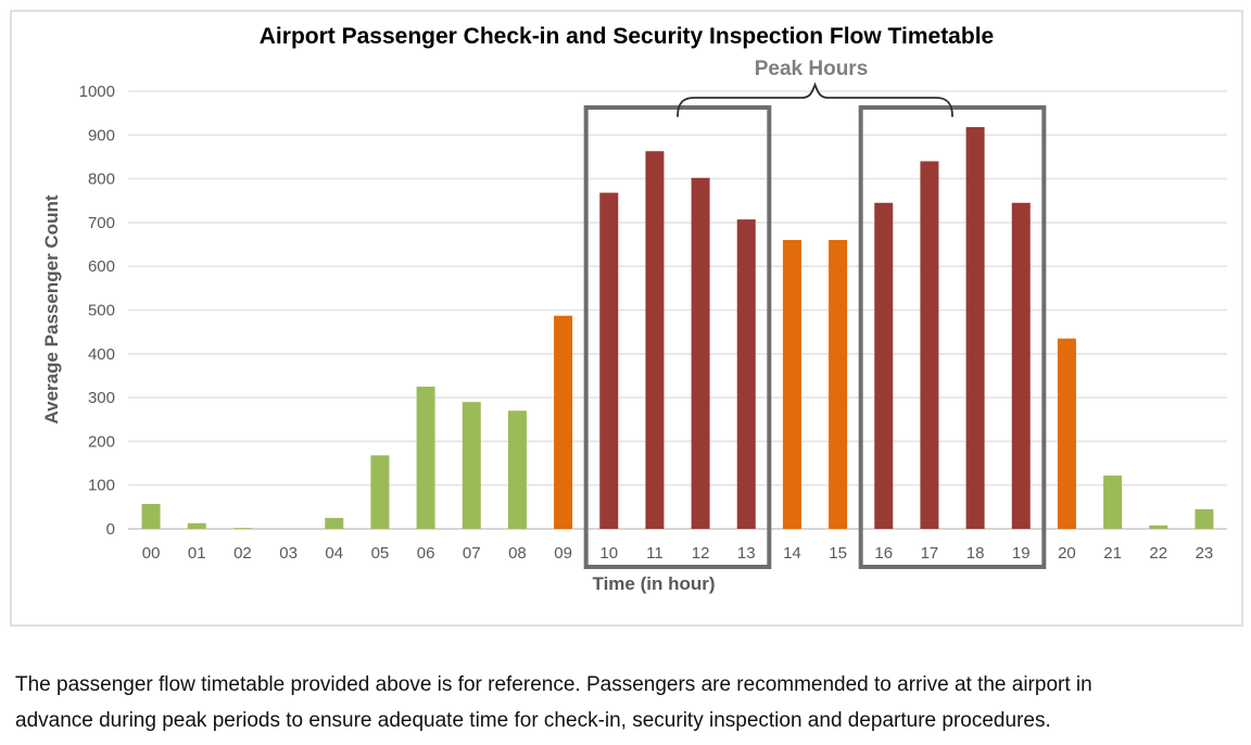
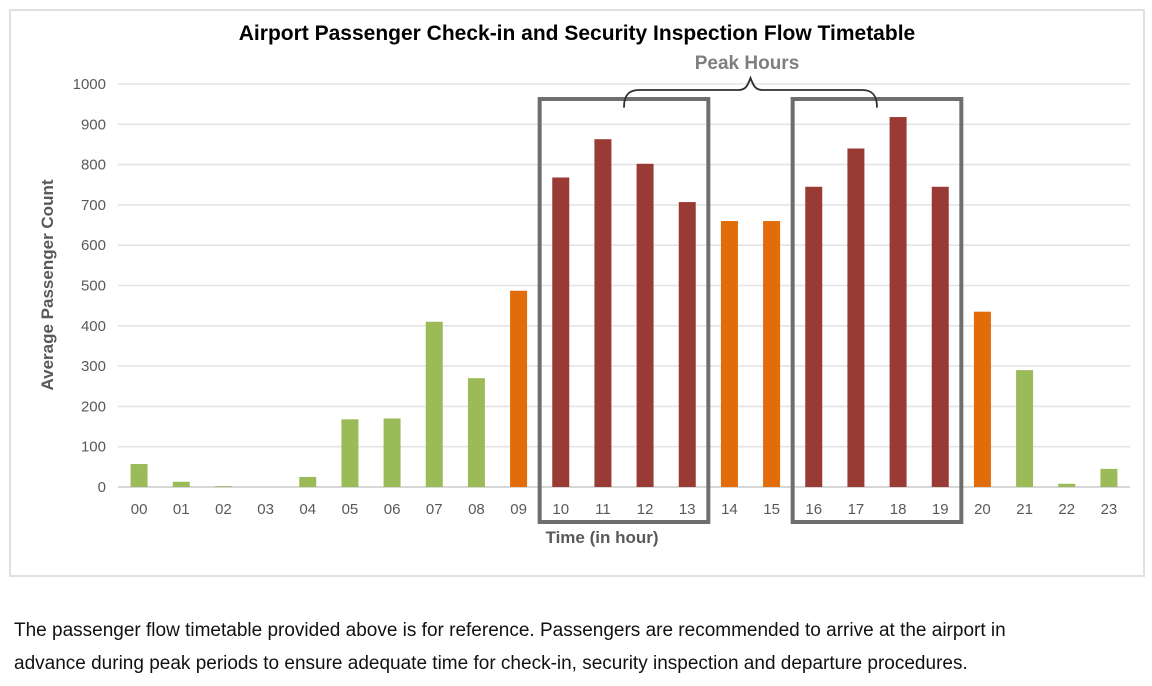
06: 320 -> 170
07: 290 -> 410
21: 120 -> 290
